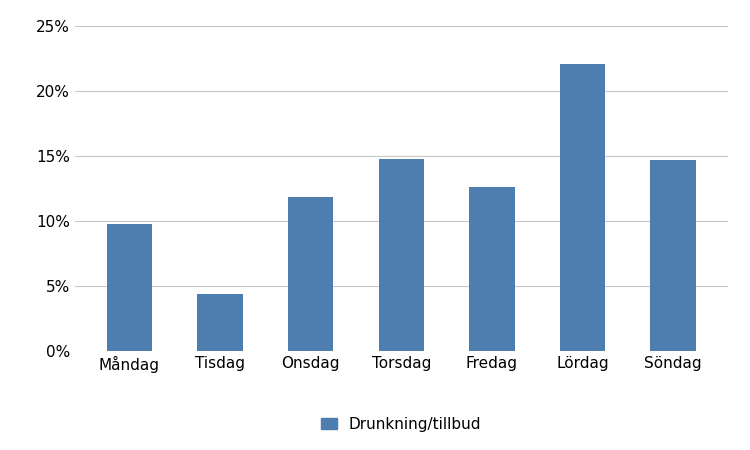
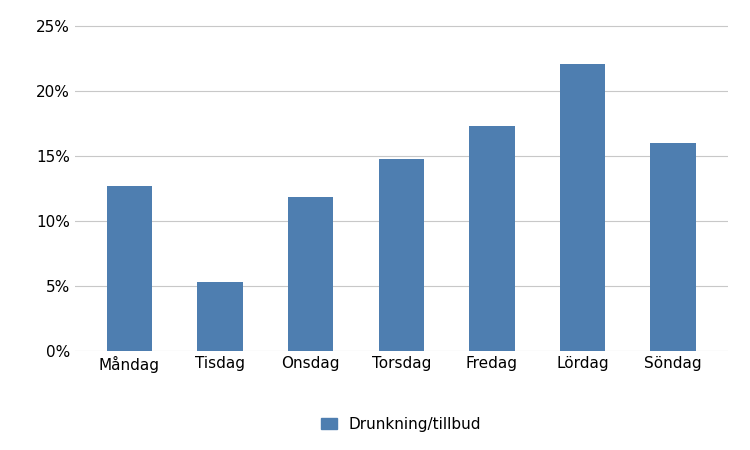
Måndag: 9.8% -> 12.7%
Tisdag: 4.4% -> 5.3%
Fredag: 12.6% -> 17.3%
Söndag: 14.7% -> 16.0%
